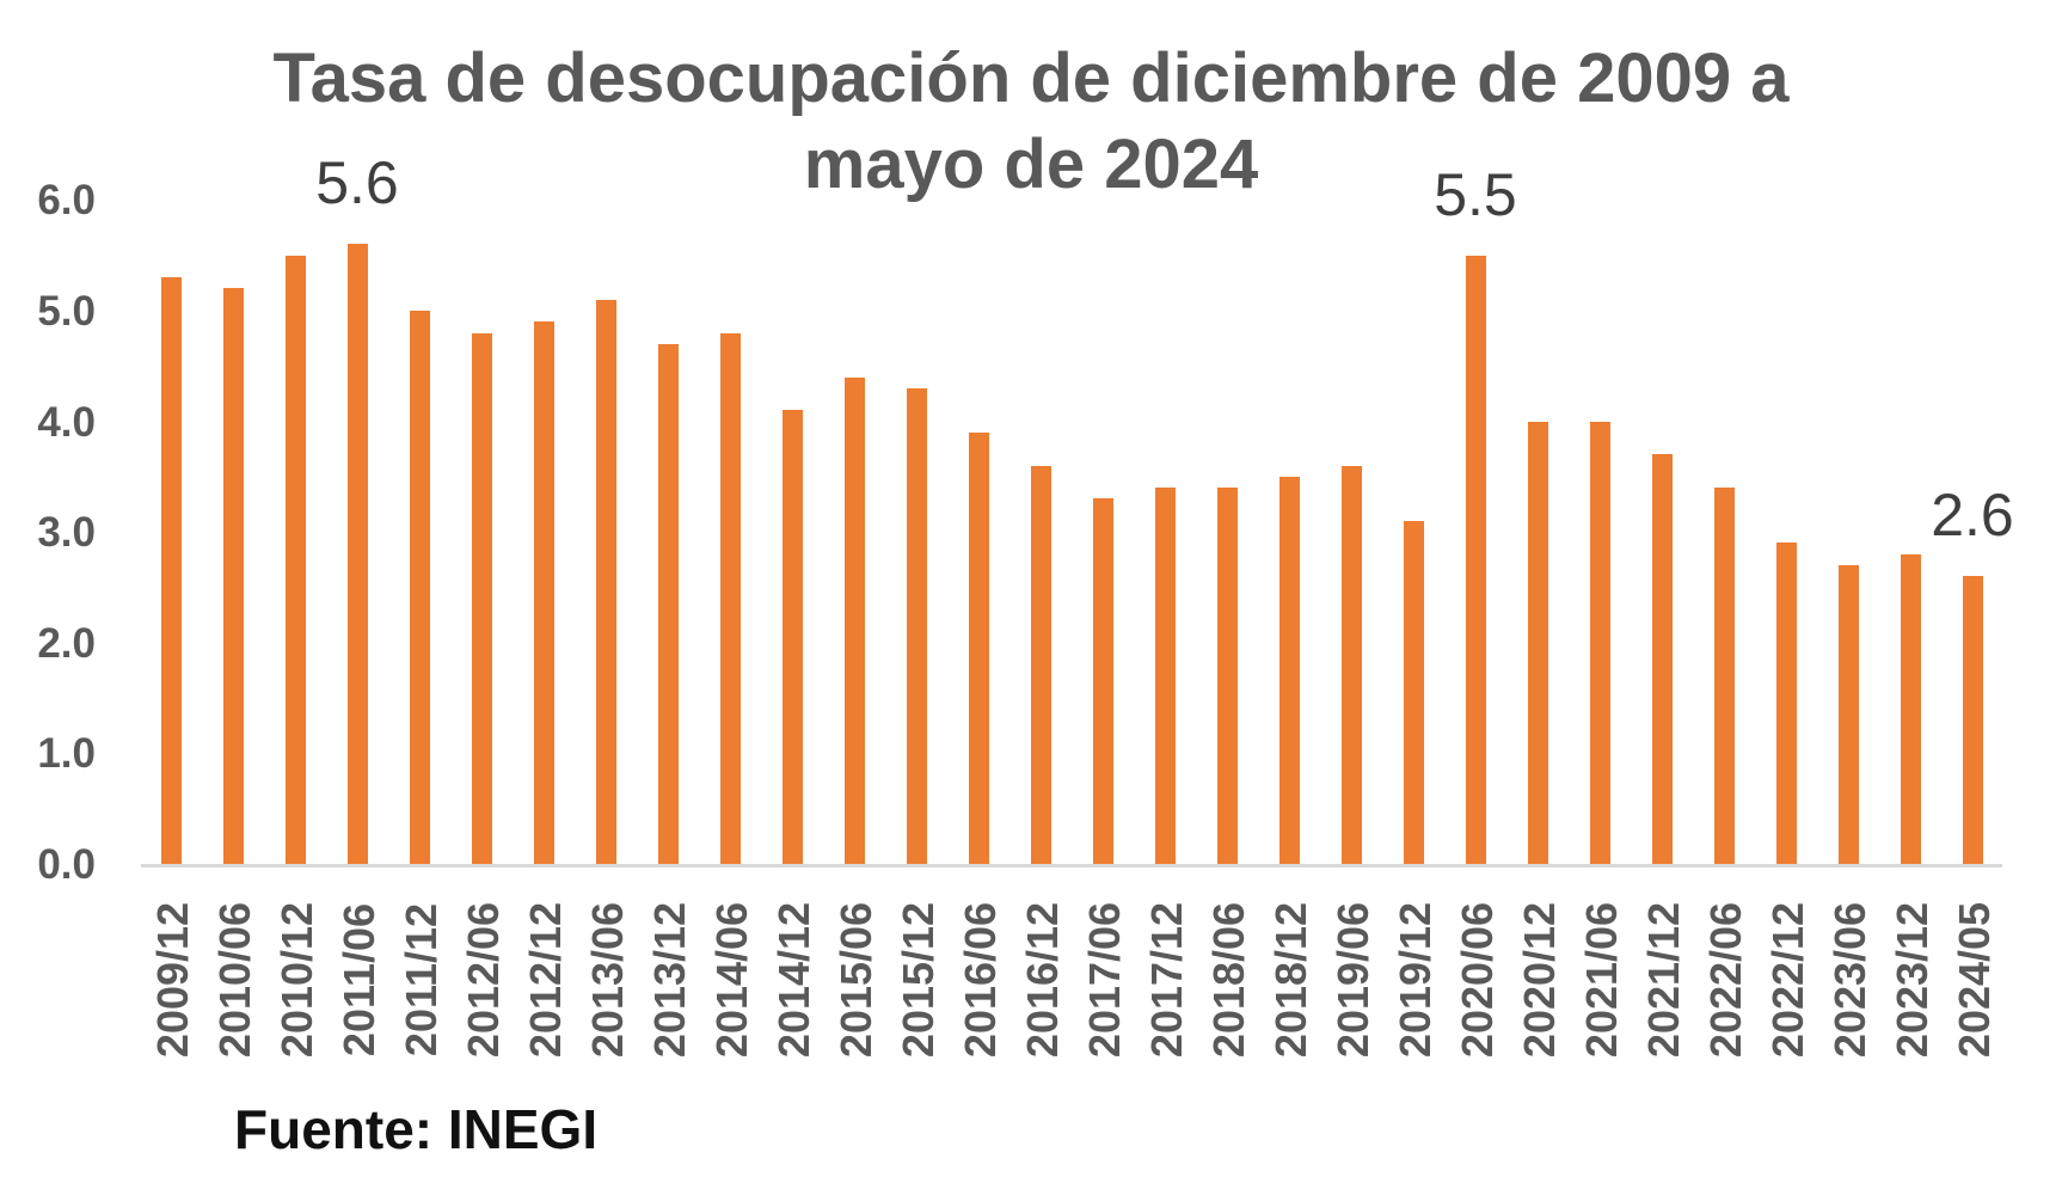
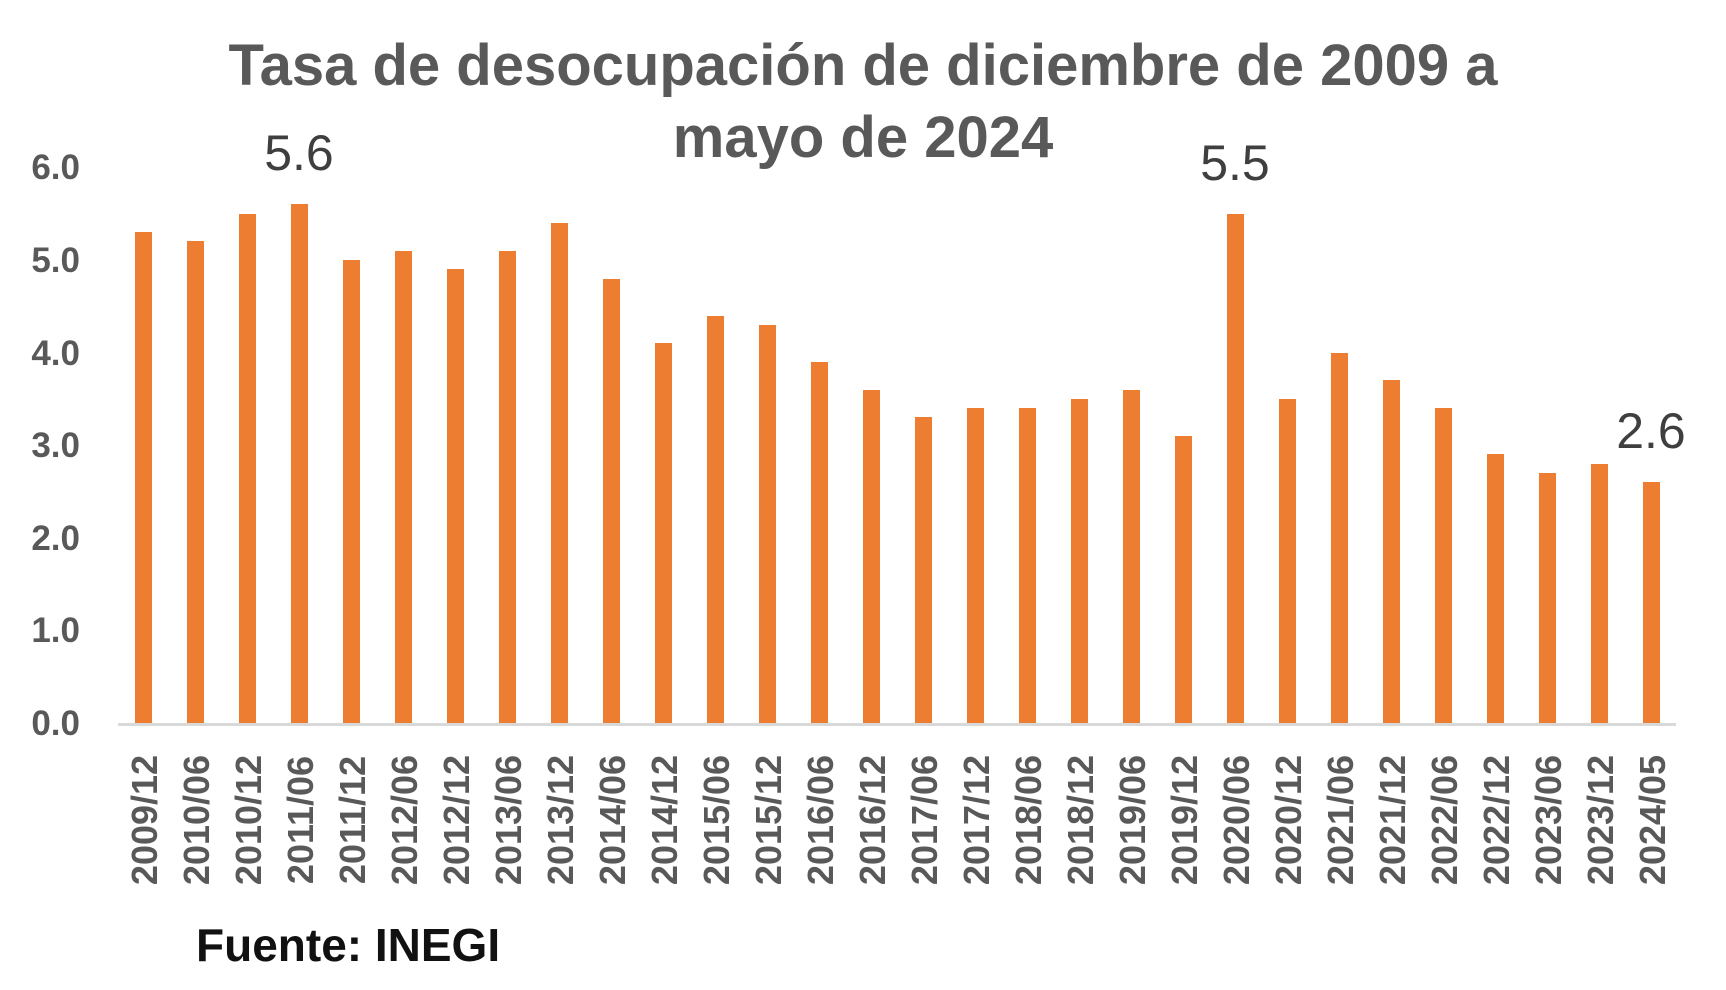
2012/06: 4.8 -> 5.1
2013/12: 4.7 -> 5.4
2020/12: 4.0 -> 3.5
